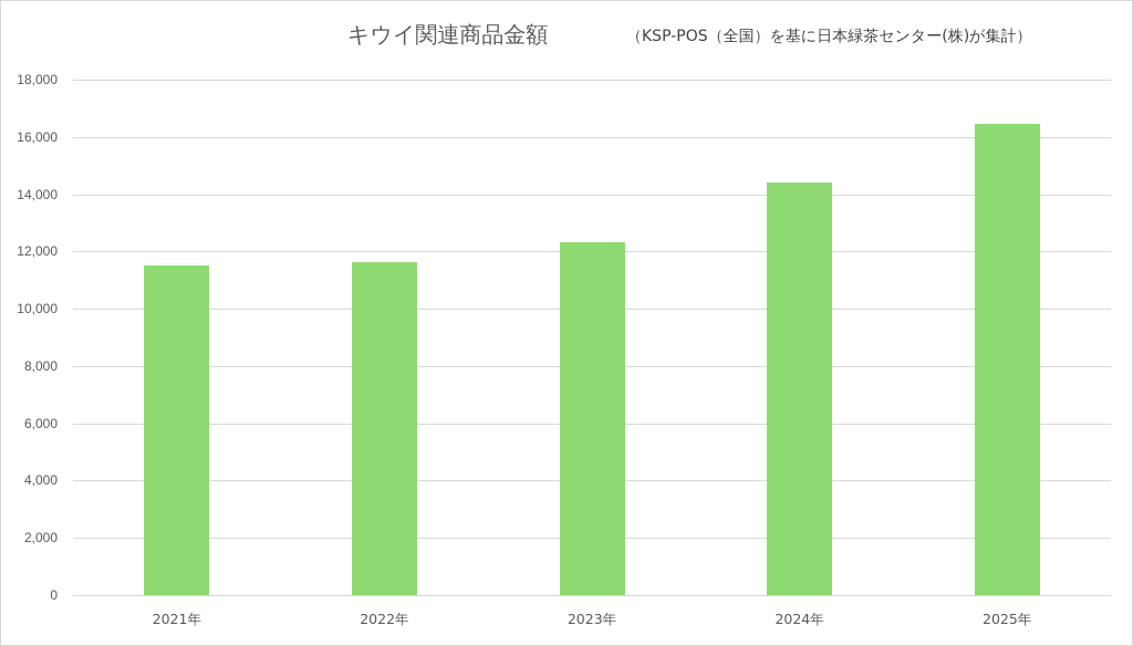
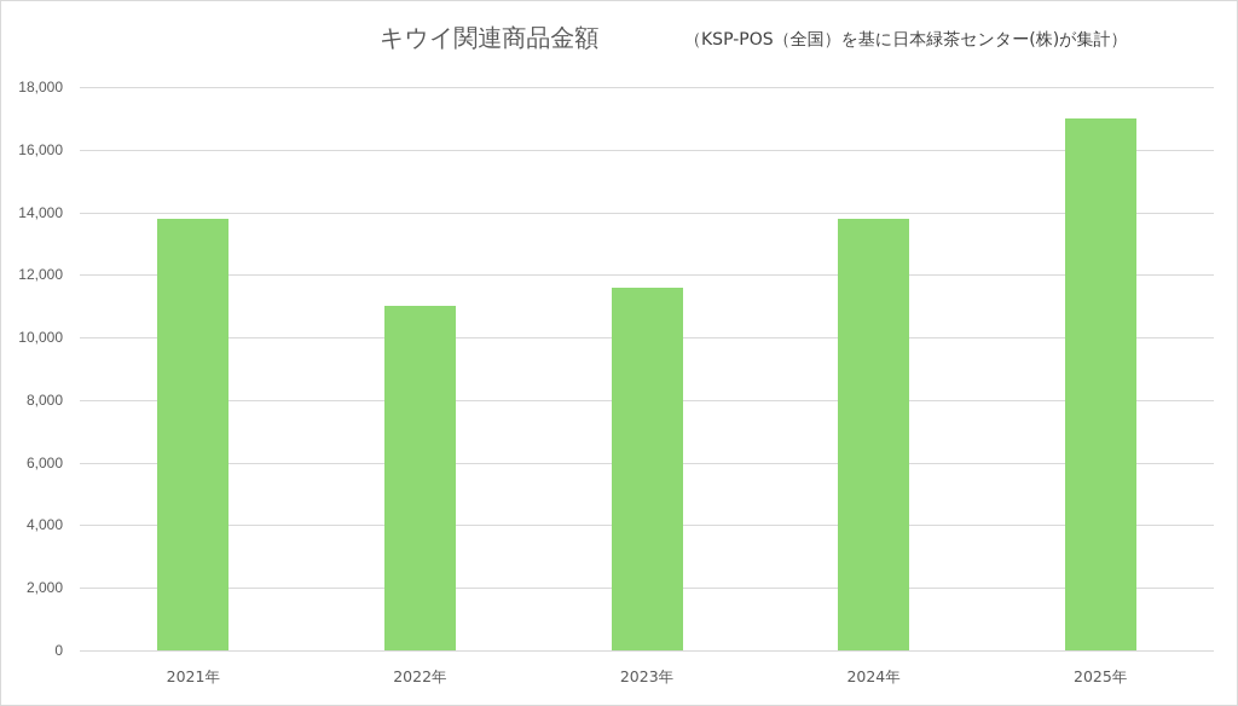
2021年: 11500 -> 13800
2022年: 11600 -> 11000
2023年: 12300 -> 11600
2024年: 14400 -> 13800
2025年: 16400 -> 17000
